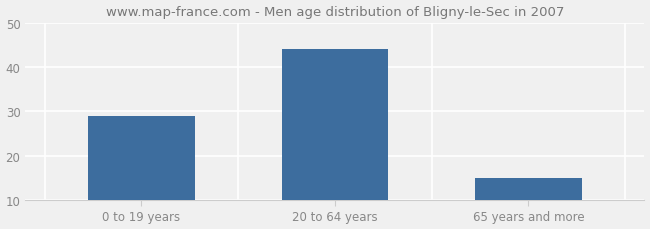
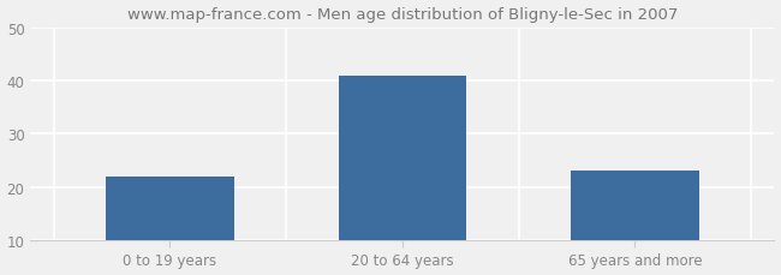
0 to 19 years: 29 -> 22
20 to 64 years: 44 -> 41
65 years and more: 15 -> 23
